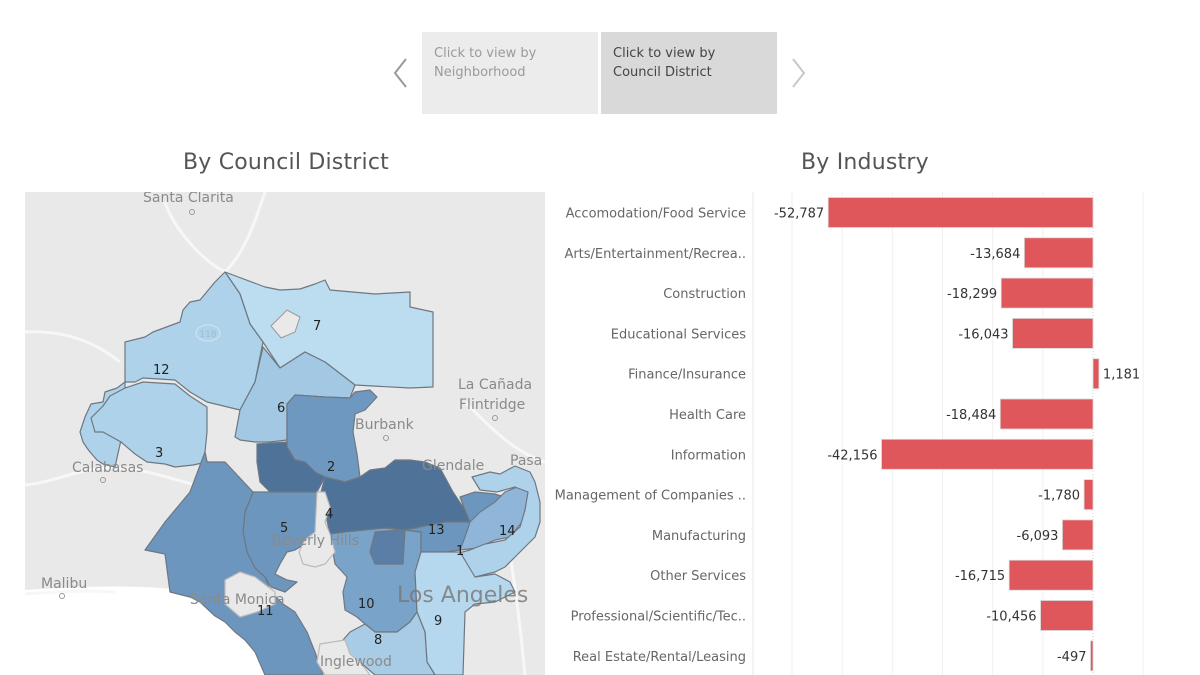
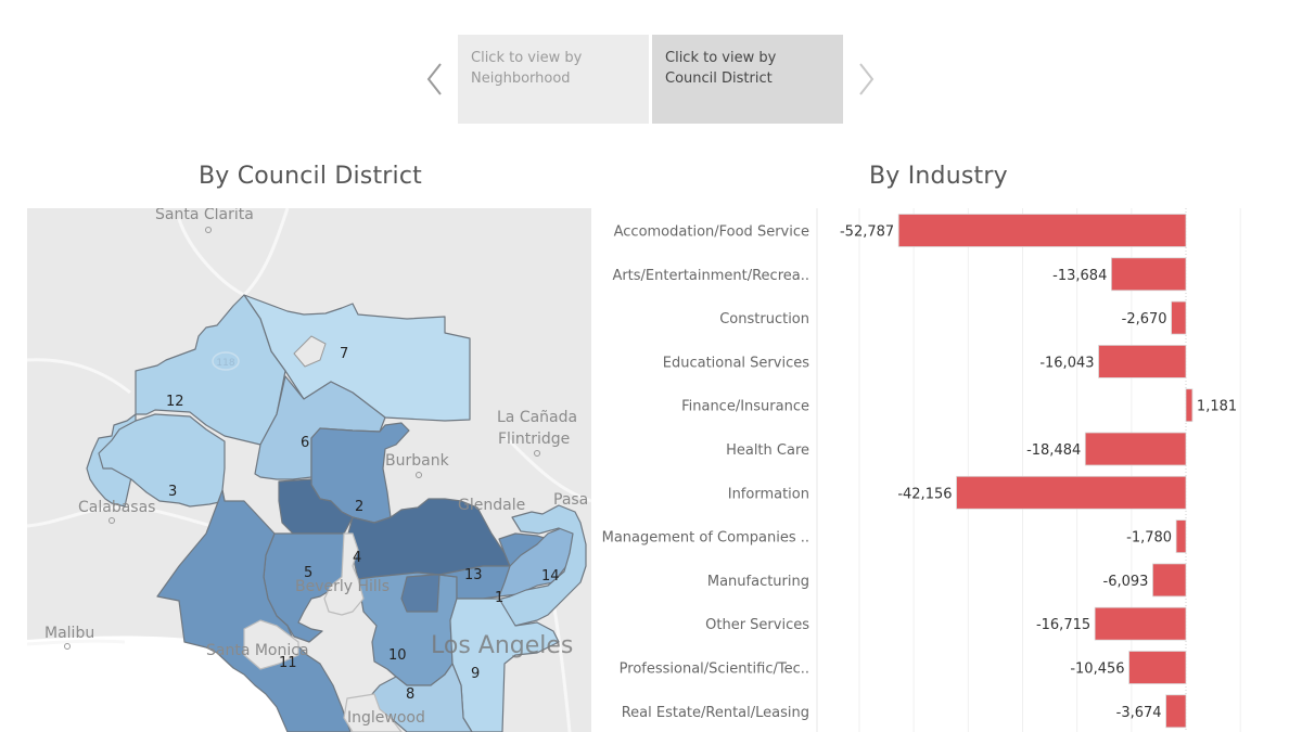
Construction: -18,299 -> -2,670
Real Estate/Rental/Leasing: -497 -> -3,674
